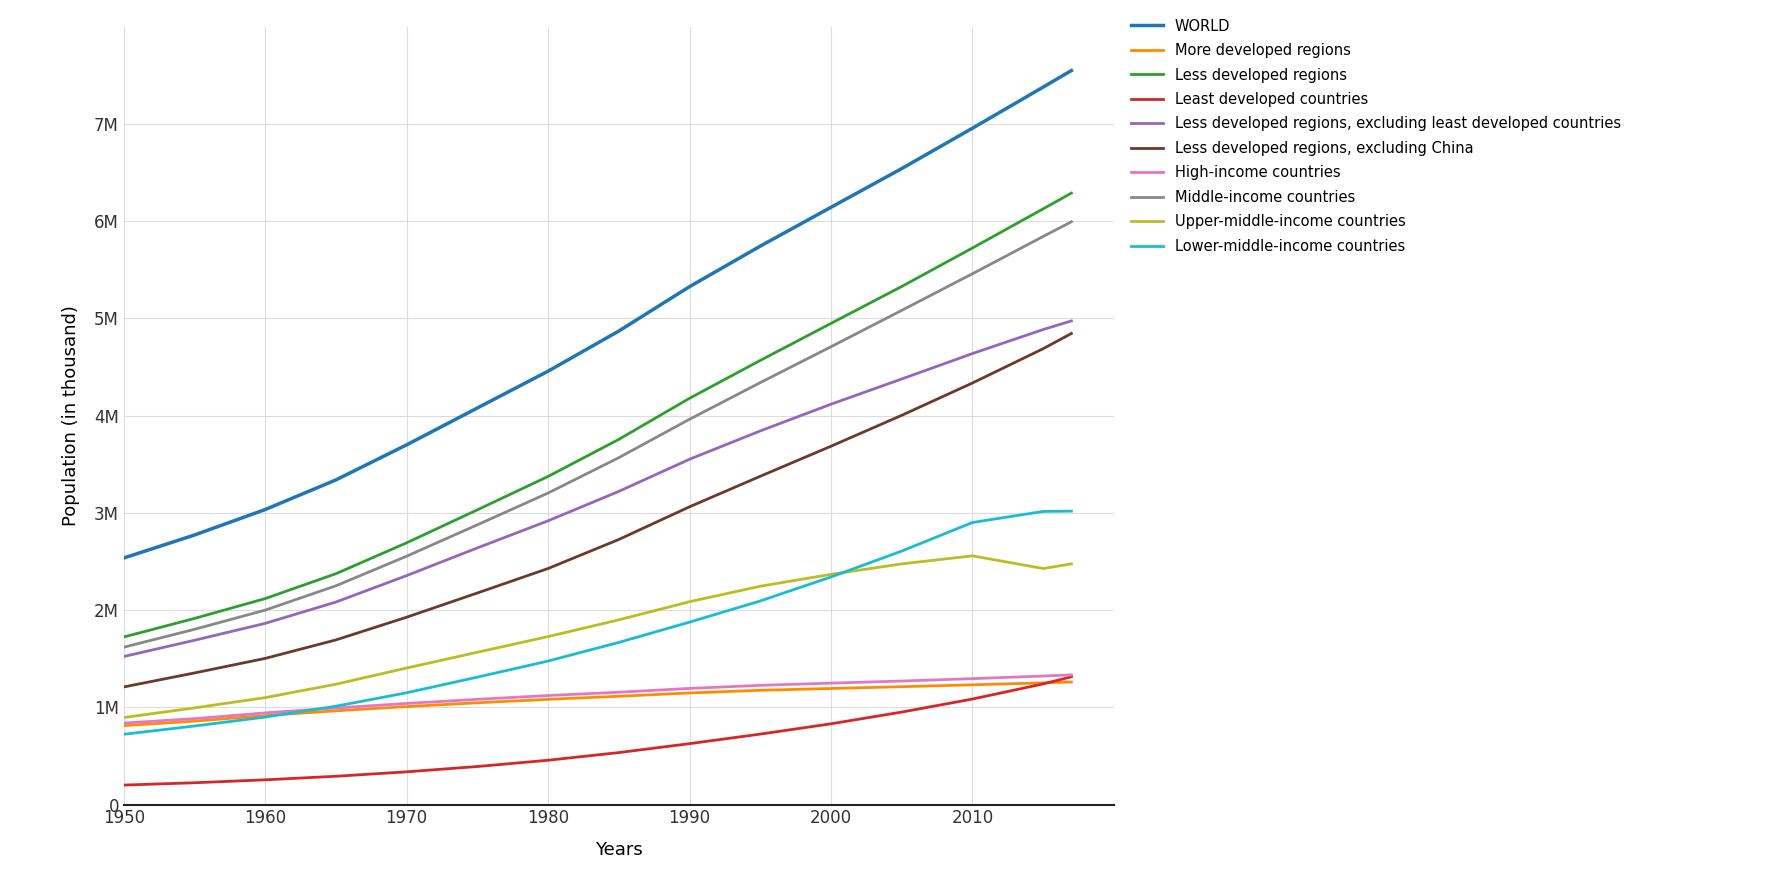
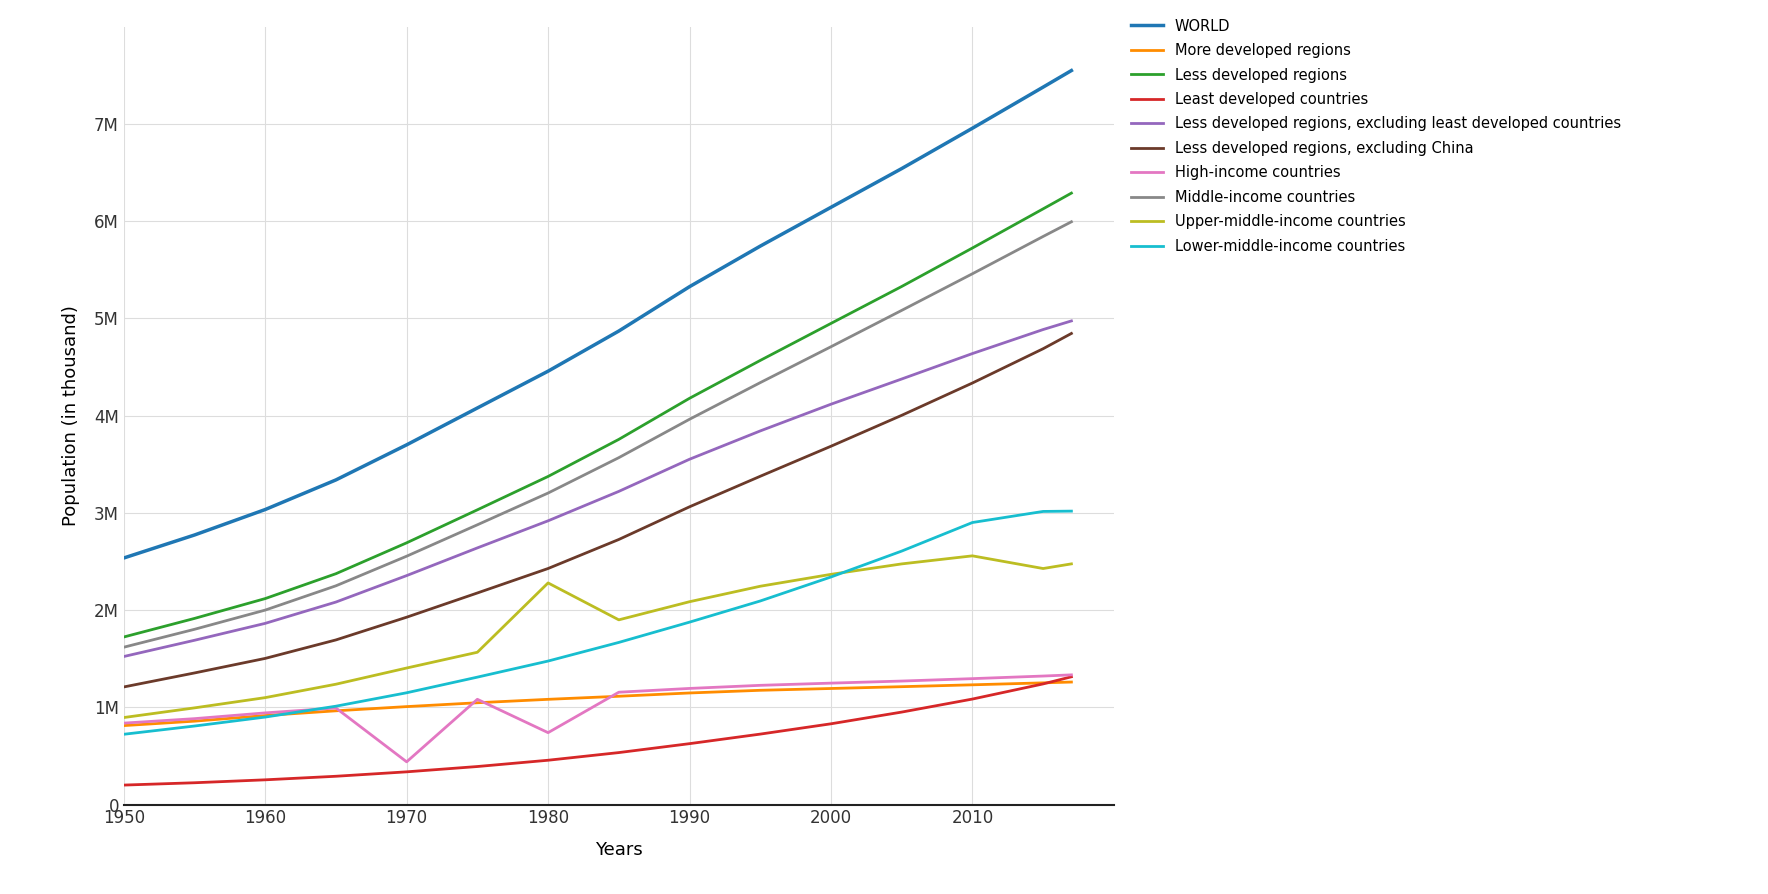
High-income countries/1970: 1.04M -> 0.44M
High-income countries/1980: 1.12M -> 0.74M
Upper-middle-income countries/1980: 1.73M -> 2.28M
